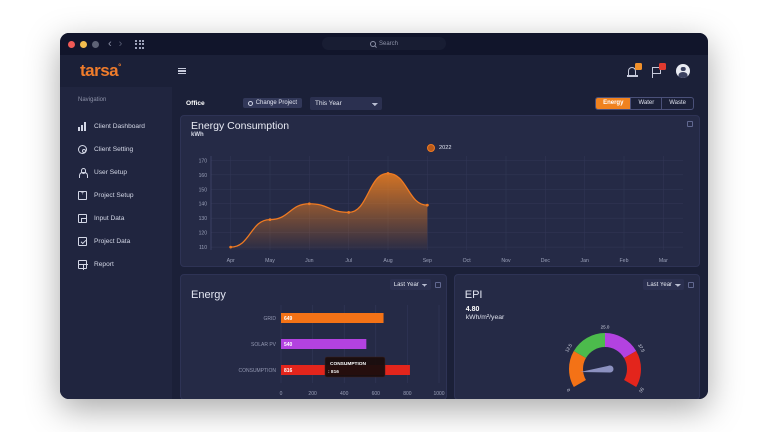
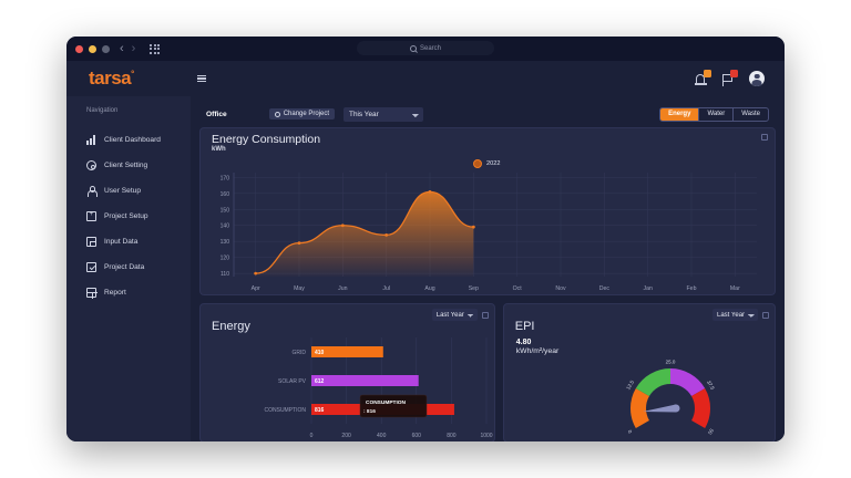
Energy/GRID: 649 -> 410
Energy/SOLAR PV: 540 -> 612
